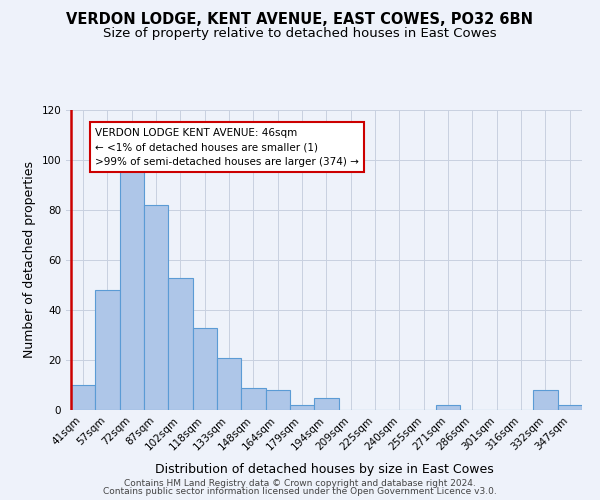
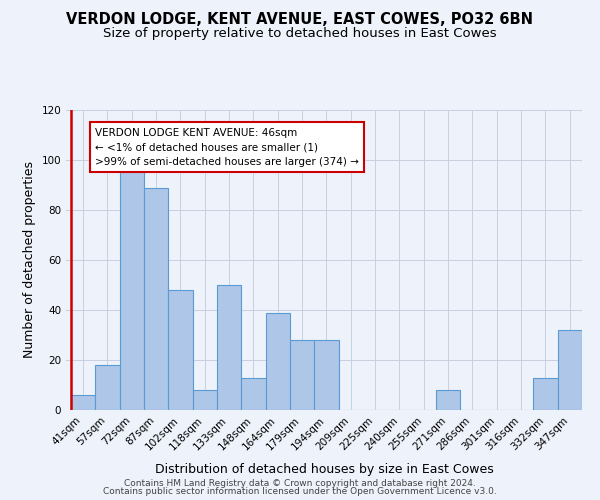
41sqm: 10 -> 6
57sqm: 48 -> 18
87sqm: 82 -> 89
102sqm: 53 -> 48
118sqm: 33 -> 8
133sqm: 21 -> 50
148sqm: 9 -> 13
164sqm: 8 -> 39
179sqm: 2 -> 28
194sqm: 5 -> 28
271sqm: 2 -> 8
332sqm: 8 -> 13
347sqm: 2 -> 32
